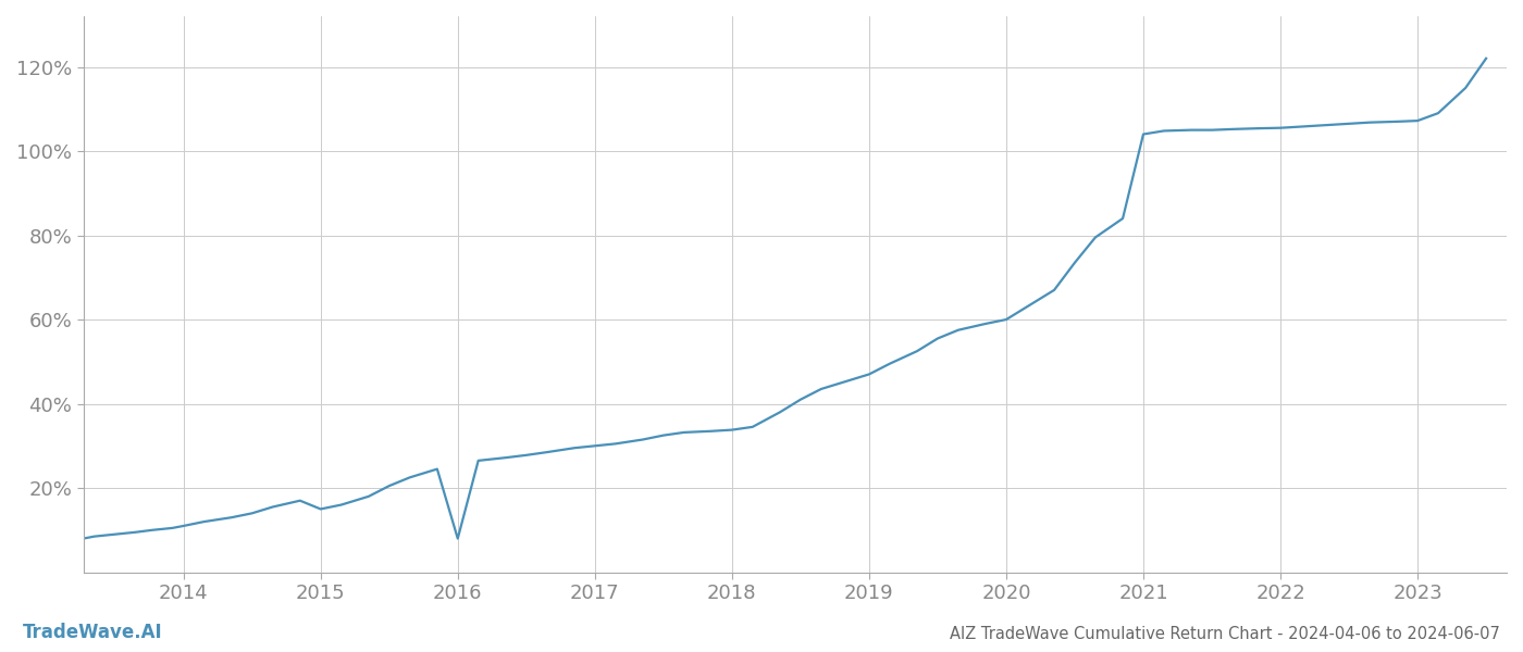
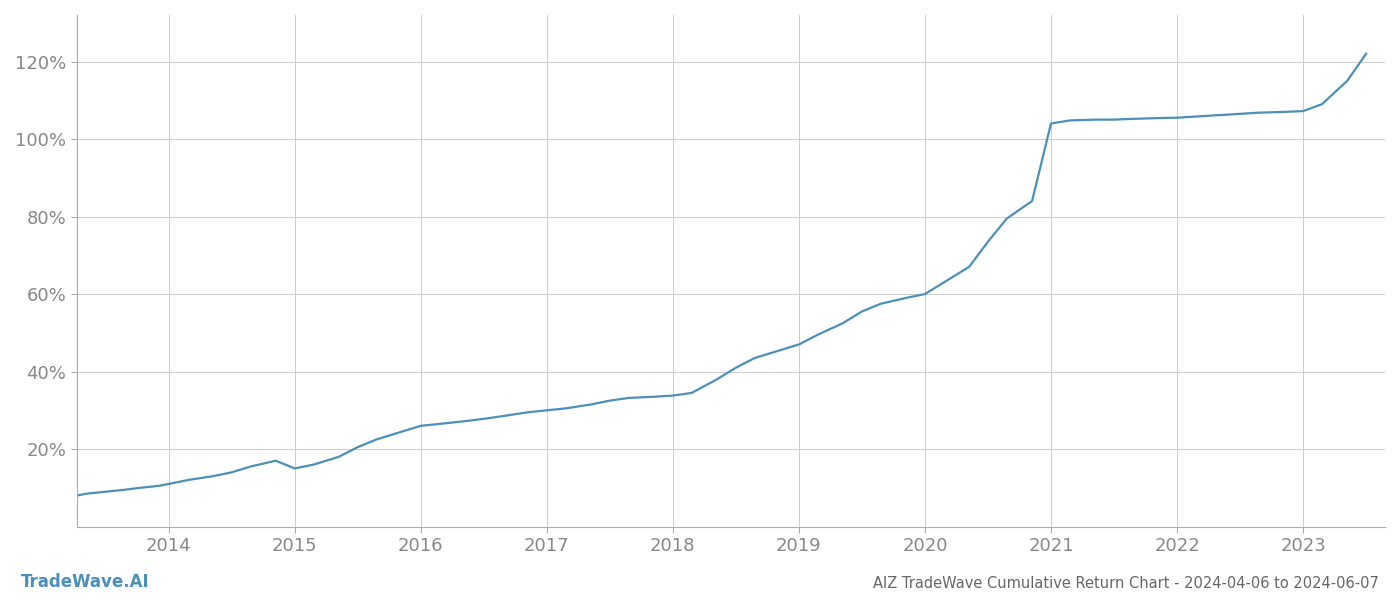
2016: 8.0% -> 26.0%
